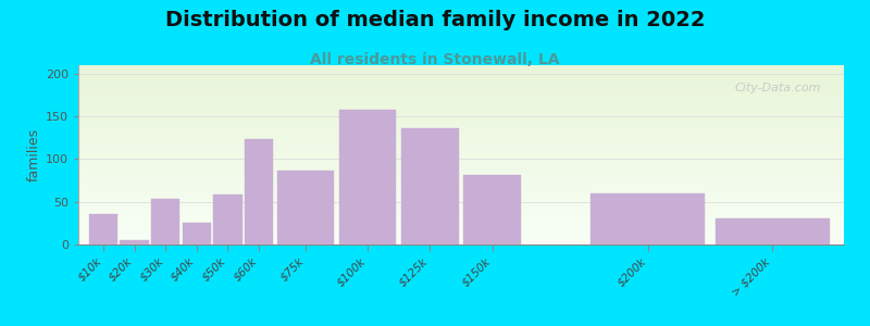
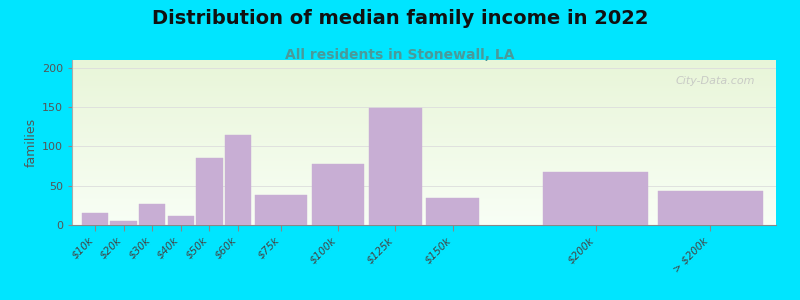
$10k: 36 -> 15
$30k: 54 -> 27
$40k: 26 -> 12
$50k: 58 -> 85
$60k: 124 -> 115
$75k: 86 -> 38
$100k: 158 -> 78
$125k: 136 -> 149
$150k: 82 -> 35
$200k: 60 -> 68
> $200k: 30 -> 43
